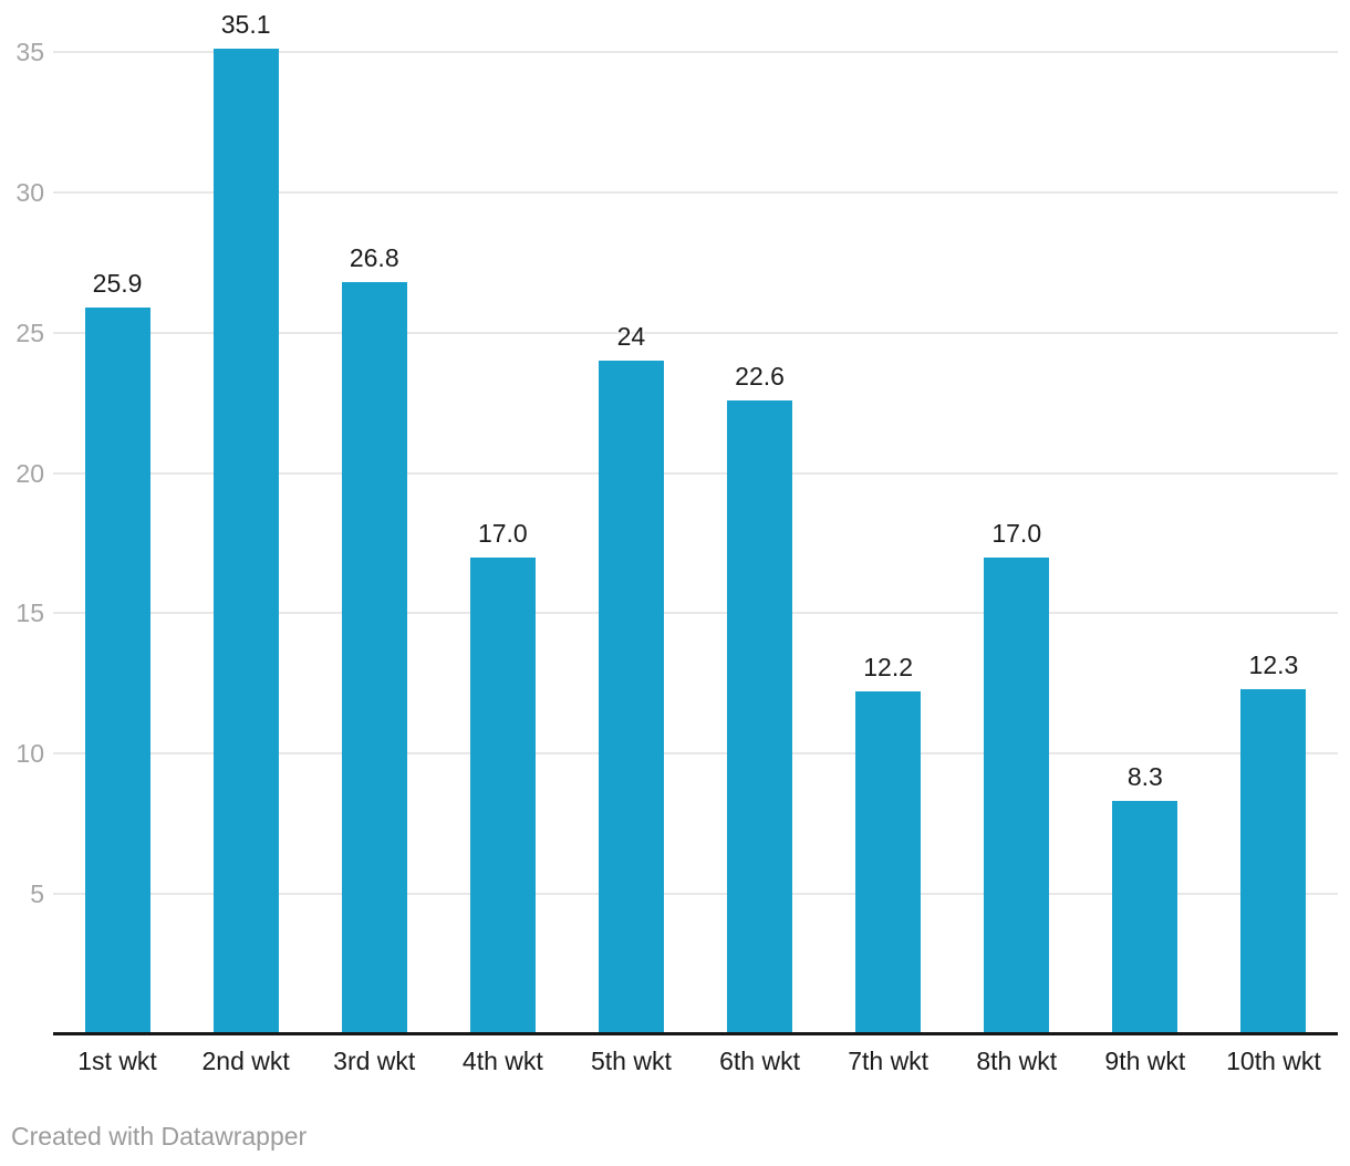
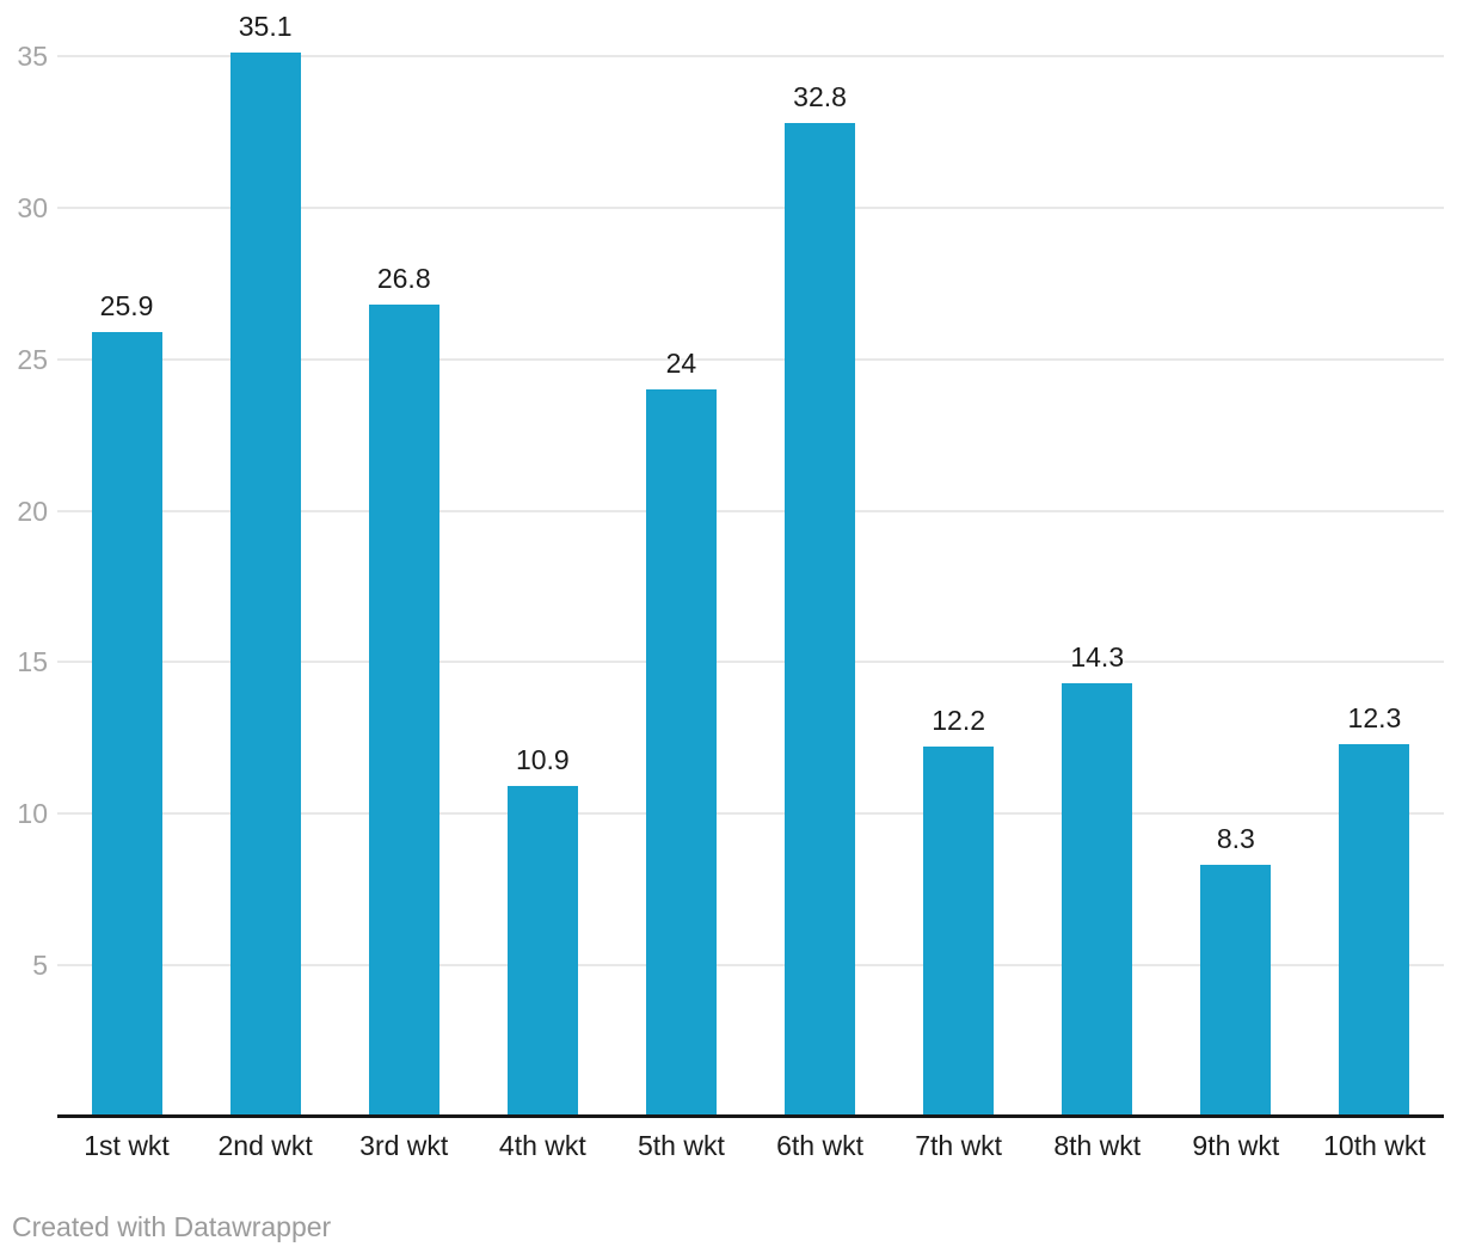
4th wkt: 17.0 -> 10.9
6th wkt: 22.6 -> 32.8
8th wkt: 17.0 -> 14.3
